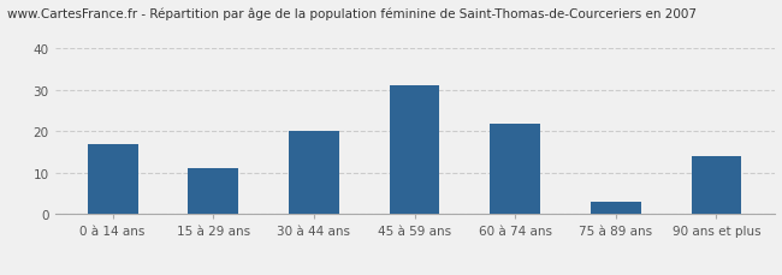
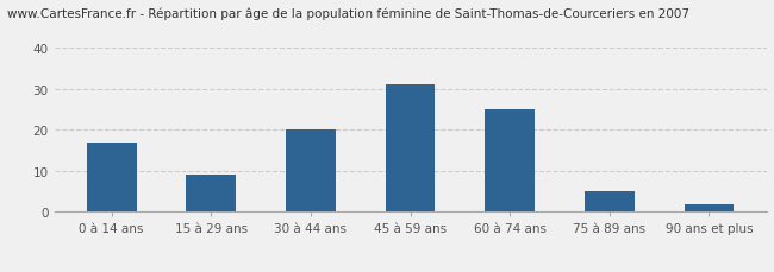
15 à 29 ans: 11 -> 9
60 à 74 ans: 22 -> 25
75 à 89 ans: 3 -> 5
90 ans et plus: 14 -> 2
